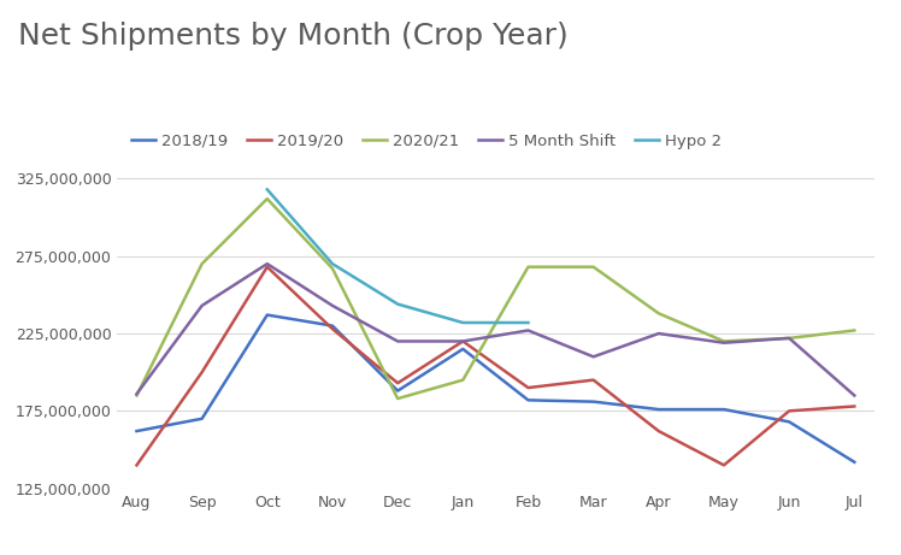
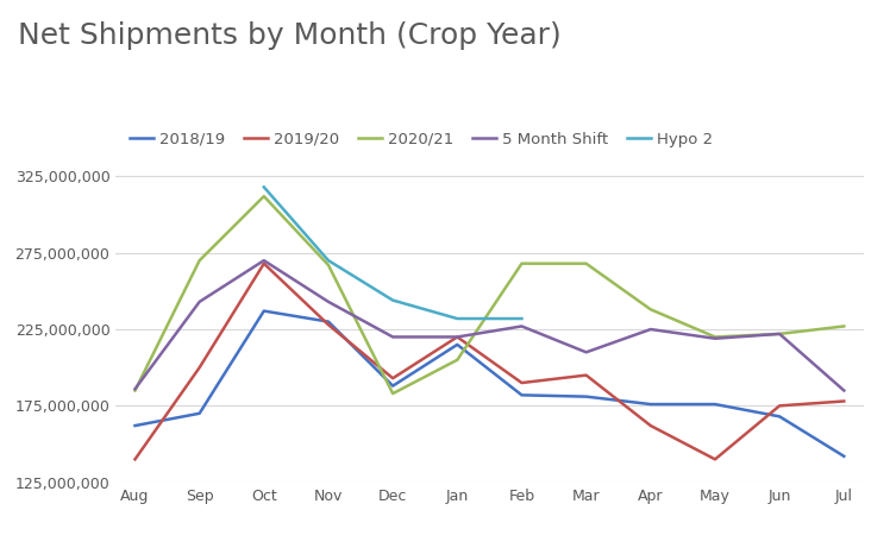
2020/21/Jan: 195,000,000 -> 205,000,000
